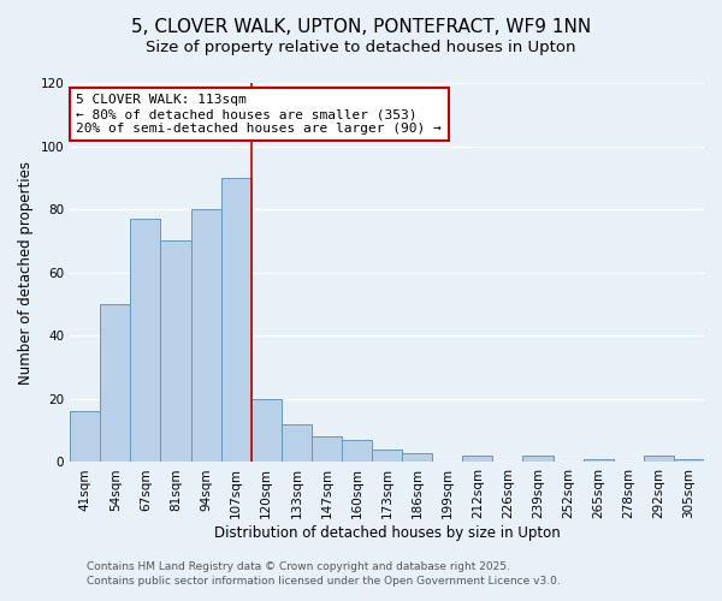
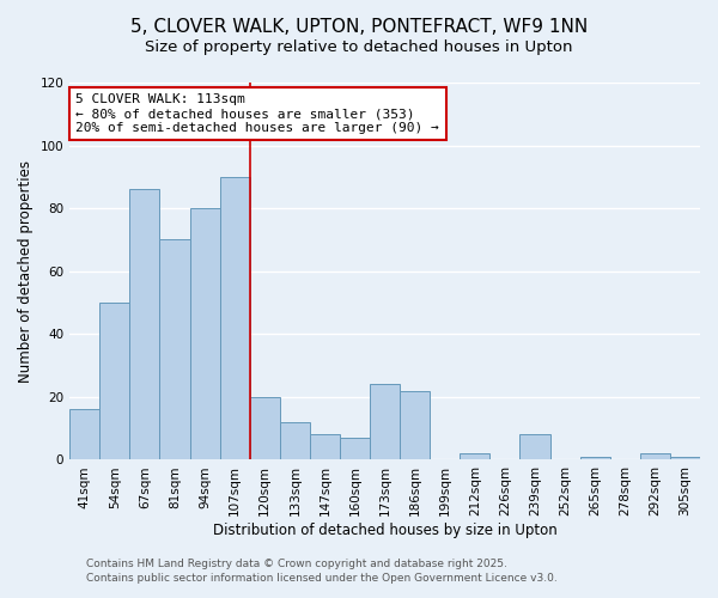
67sqm: 77 -> 86
173sqm: 4 -> 24
186sqm: 3 -> 22
239sqm: 2 -> 8
